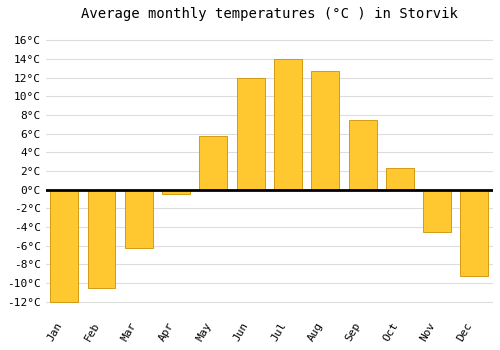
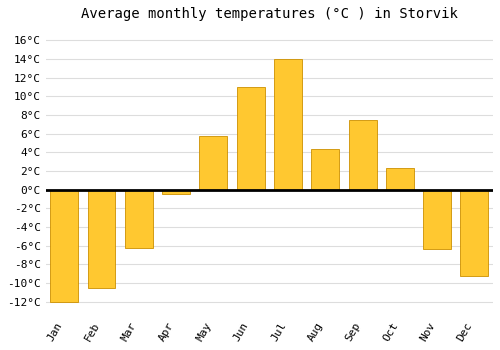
Jun: 12.0°C -> 11.0°C
Aug: 12.7°C -> 4.4°C
Nov: -4.5°C -> -6.4°C
